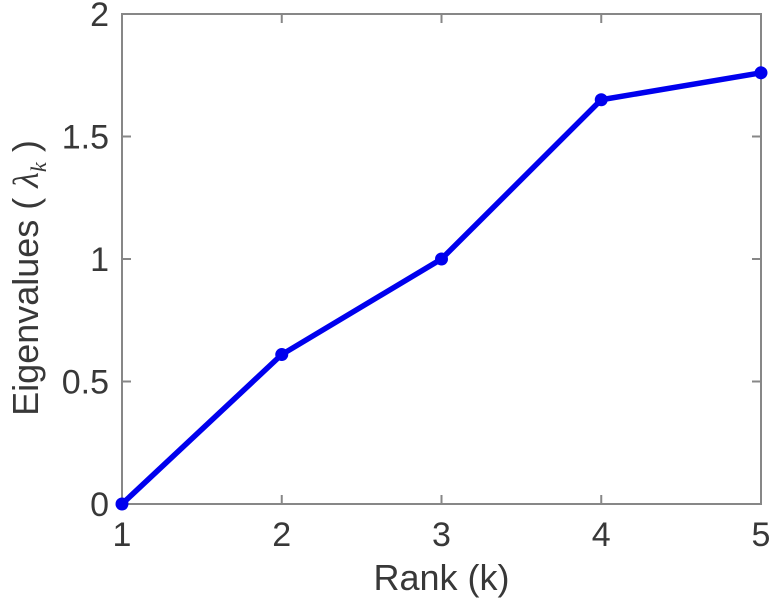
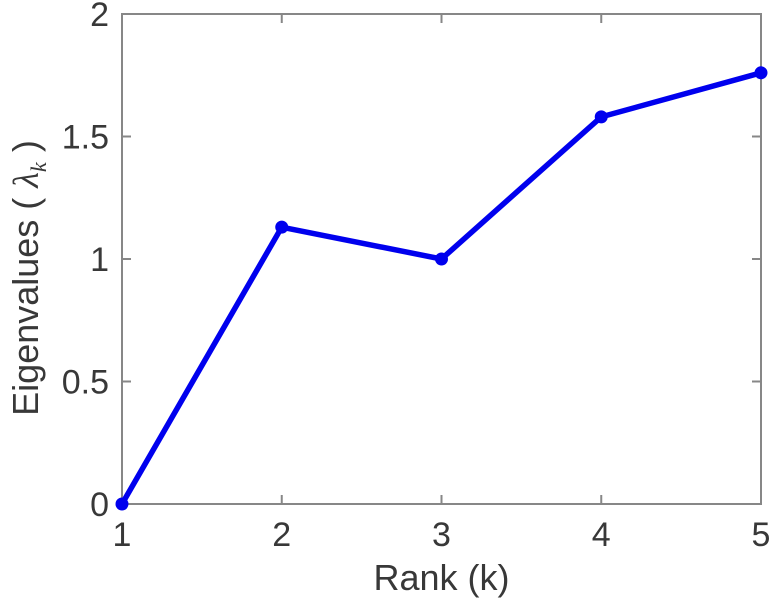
2: 0.61 -> 1.13
4: 1.65 -> 1.58
